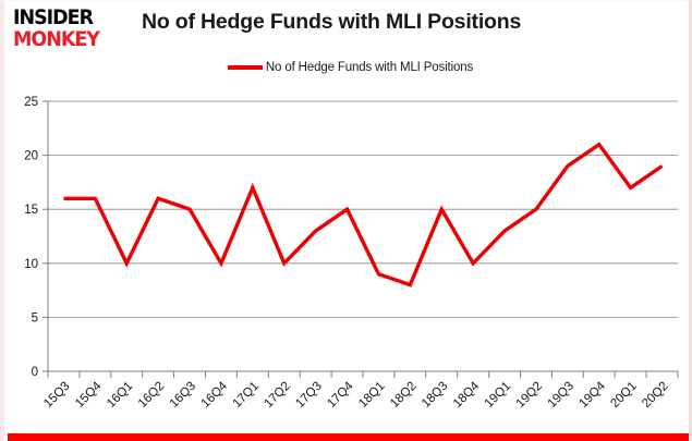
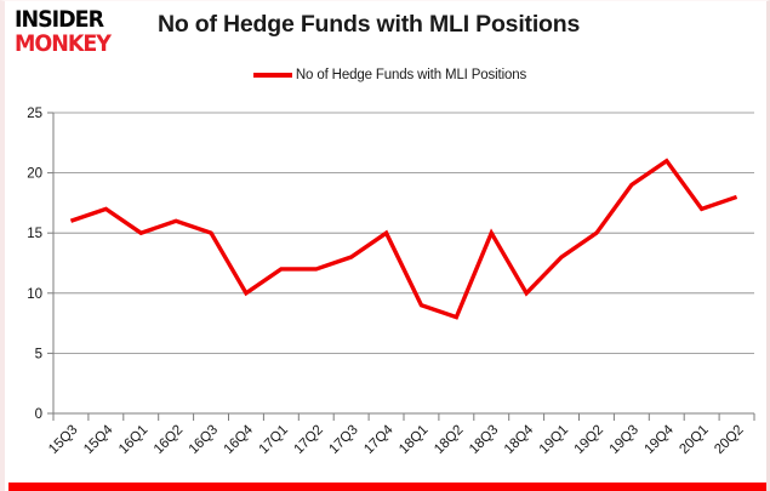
15Q4: 16 -> 17
16Q1: 10 -> 15
17Q1: 17 -> 12
17Q2: 10 -> 12
20Q2: 19 -> 18
